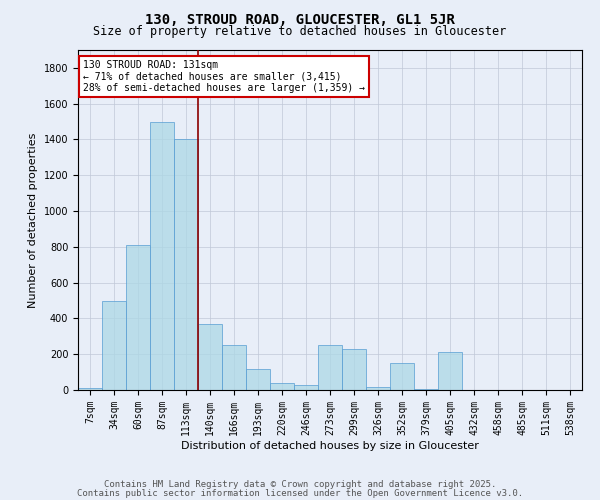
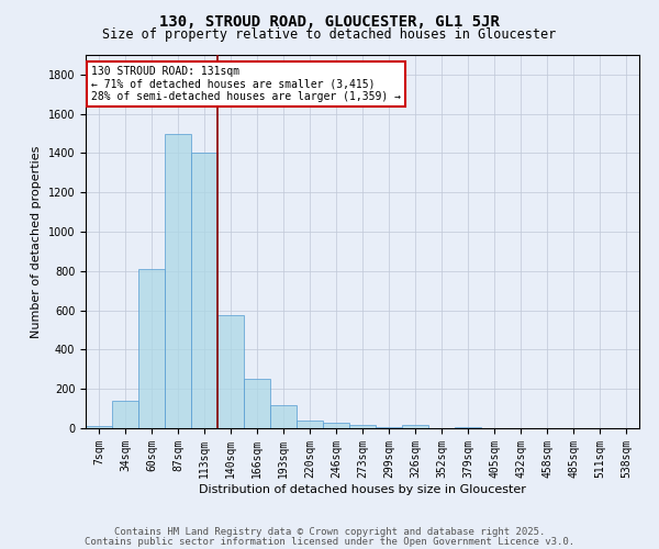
34sqm: 500 -> 140
140sqm: 370 -> 580
273sqm: 250 -> 20
299sqm: 230 -> 0
352sqm: 150 -> 0
405sqm: 210 -> 0
